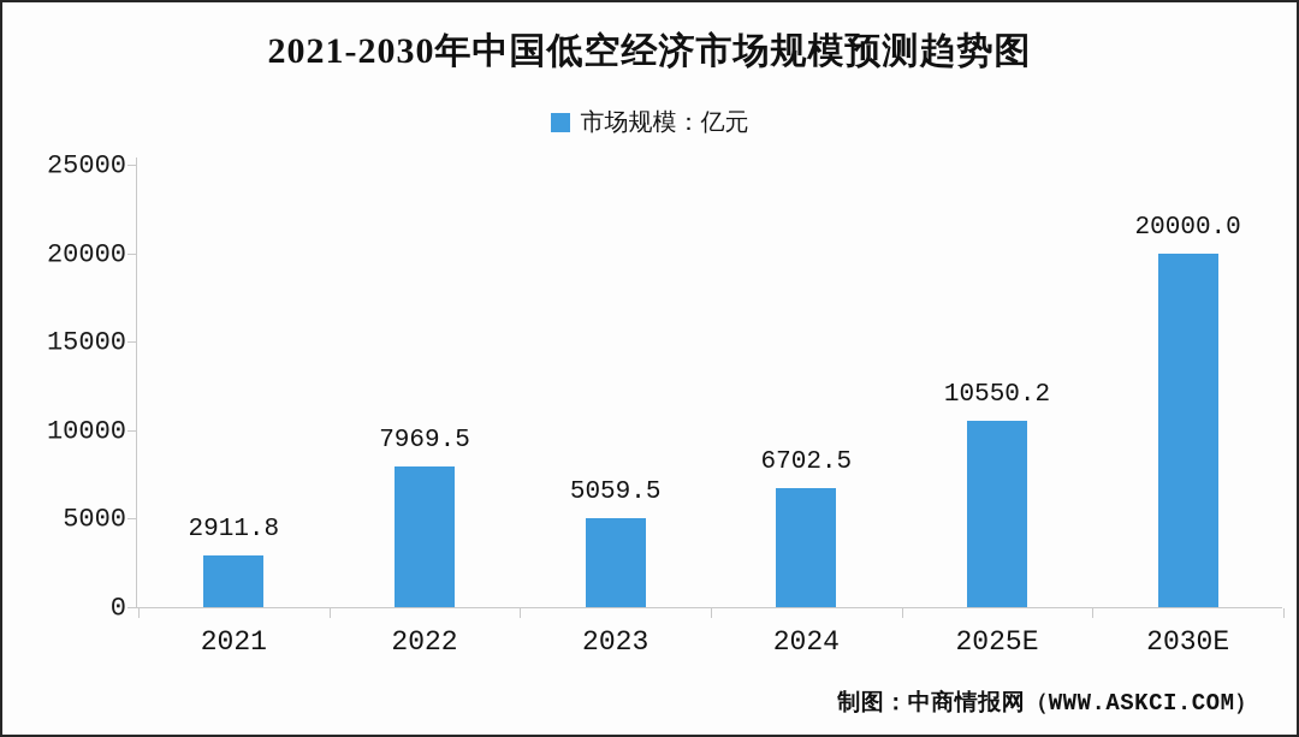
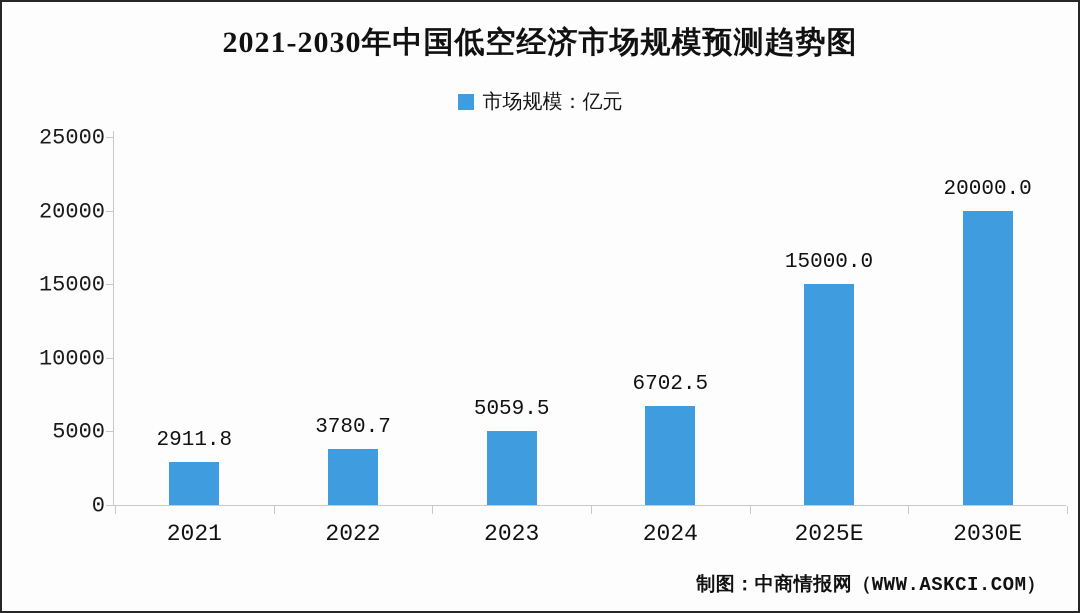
2022: 7969.5 -> 3780.7
2025E: 10550.2 -> 15000.0
